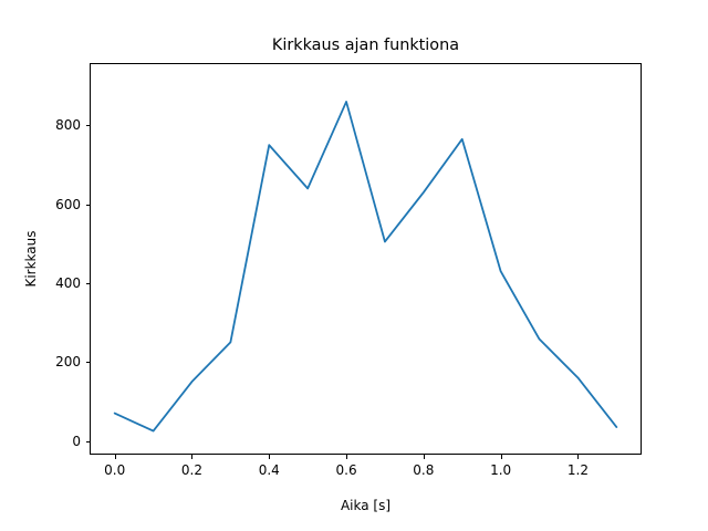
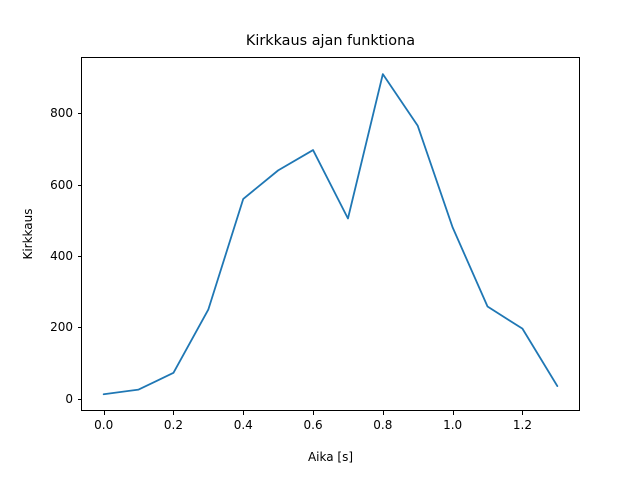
0.0: 70 -> 10
0.2: 150 -> 70
0.4: 750 -> 560
0.6: 860 -> 700
0.8: 630 -> 910
1.0: 430 -> 480
1.2: 160 -> 200
